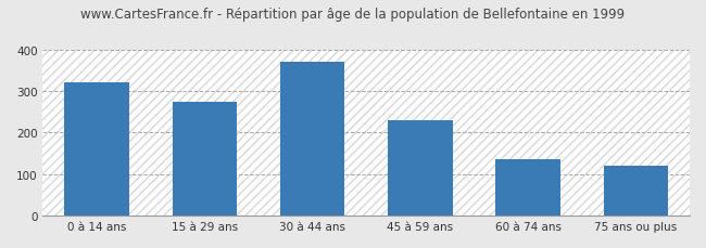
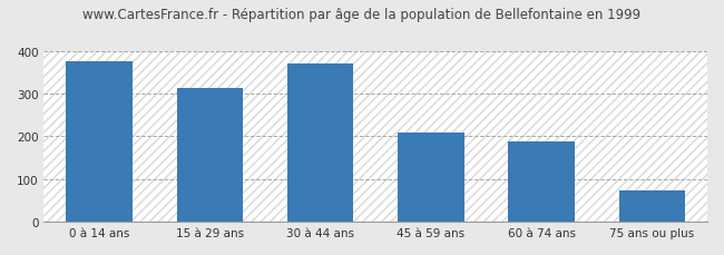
0 à 14 ans: 320 -> 375
15 à 29 ans: 275 -> 312
45 à 59 ans: 230 -> 208
60 à 74 ans: 135 -> 187
75 ans ou plus: 120 -> 73
